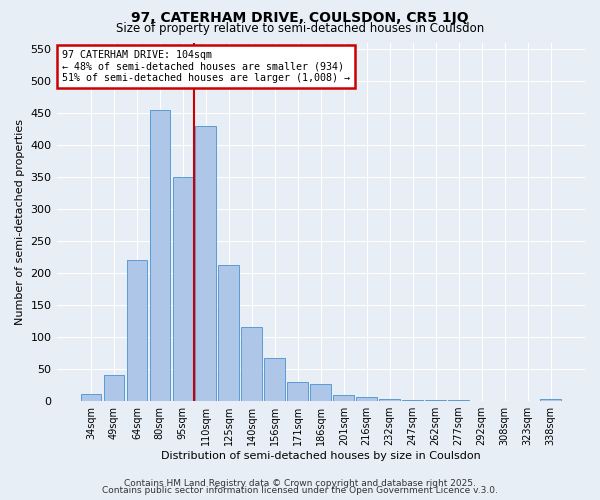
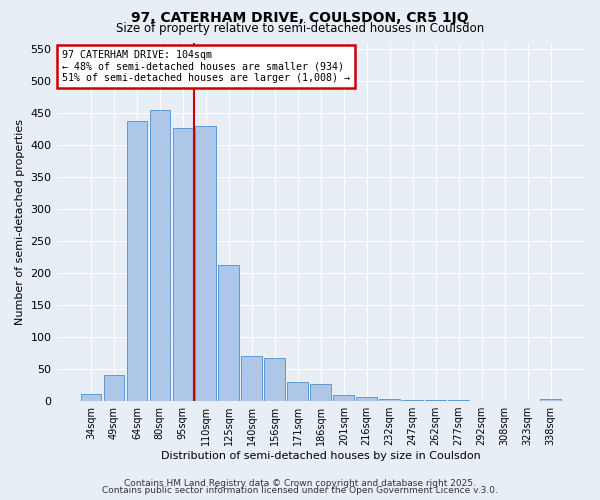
64sqm: 220 -> 438
95sqm: 350 -> 426
140sqm: 115 -> 70
